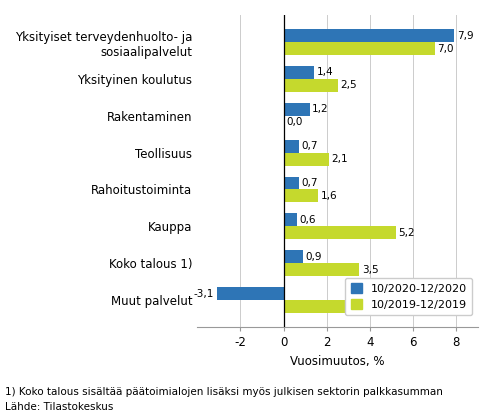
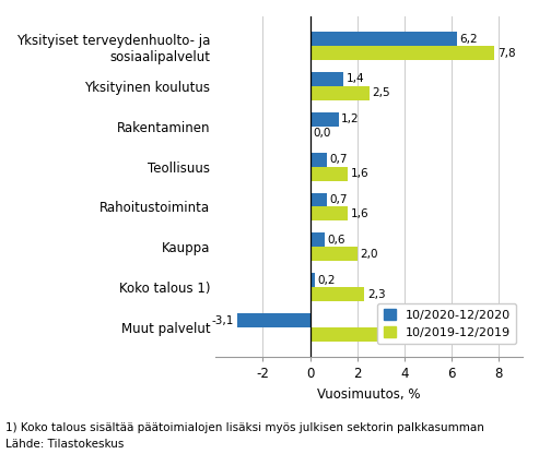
10/2020-12/2020/Yksityiset terveydenhuolto- ja sosiaalipalvelut: 7,9 -> 6,2
10/2019-12/2019/Yksityiset terveydenhuolto- ja sosiaalipalvelut: 7,0 -> 7,8
10/2019-12/2019/Teollisuus: 2,1 -> 1,6
10/2019-12/2019/Kauppa: 5,2 -> 2,0
10/2020-12/2020/Koko talous 1): 0,9 -> 0,2
10/2019-12/2019/Koko talous 1): 3,5 -> 2,3
